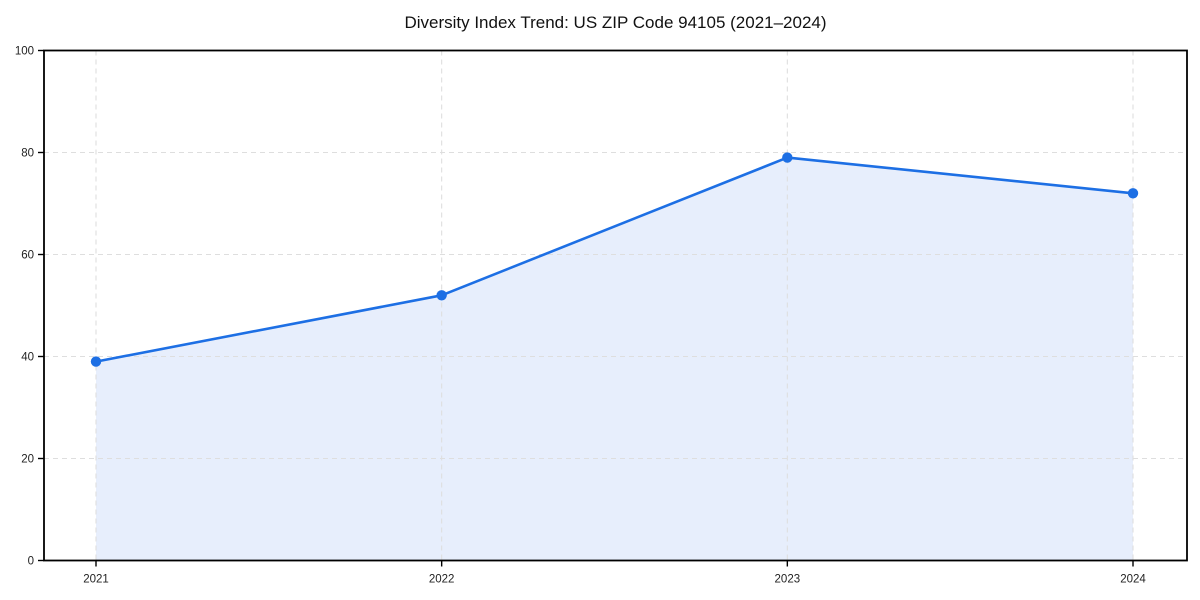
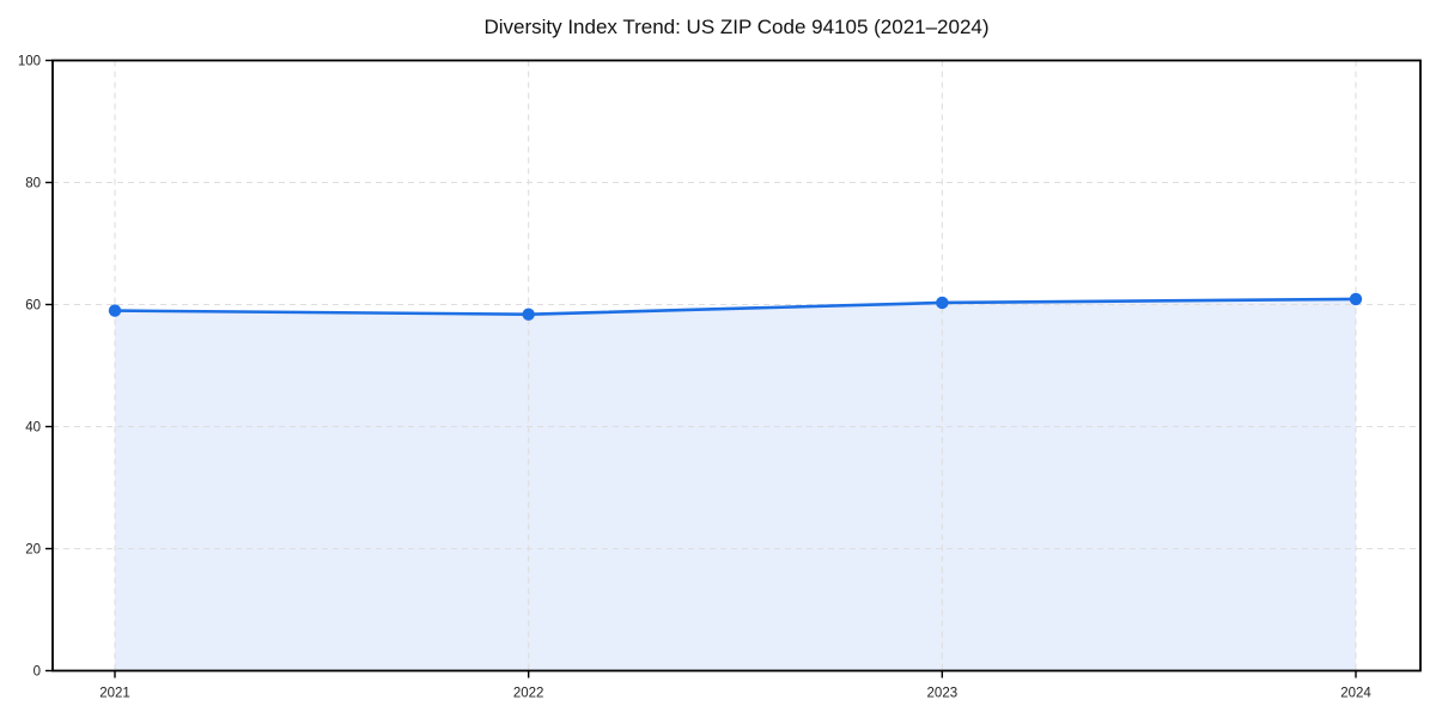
2021: 39 -> 59
2022: 52 -> 58
2023: 79 -> 60
2024: 72 -> 61
